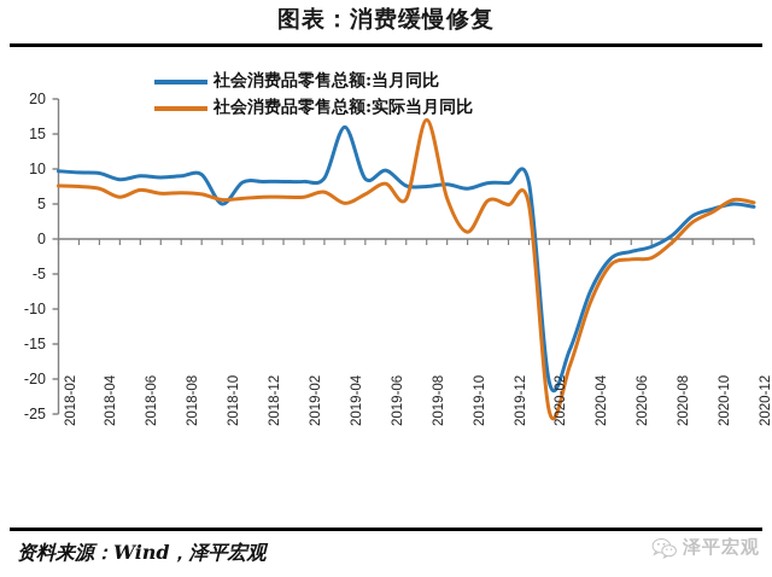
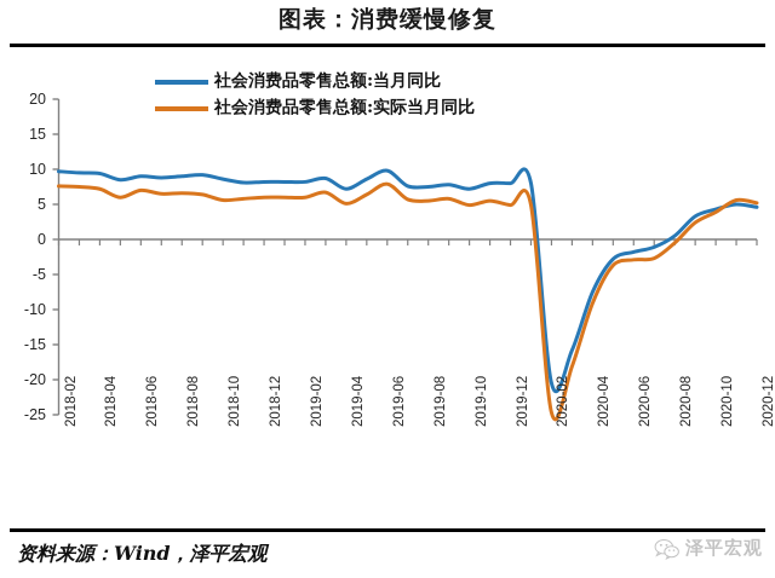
社会消费品零售总额:当月同比/2018-10: 5 -> 9
社会消费品零售总额:当月同比/2019-04: 16 -> 7
社会消费品零售总额:实际当月同比/2019-08: 17 -> 6
社会消费品零售总额:实际当月同比/2019-10: 1 -> 5
